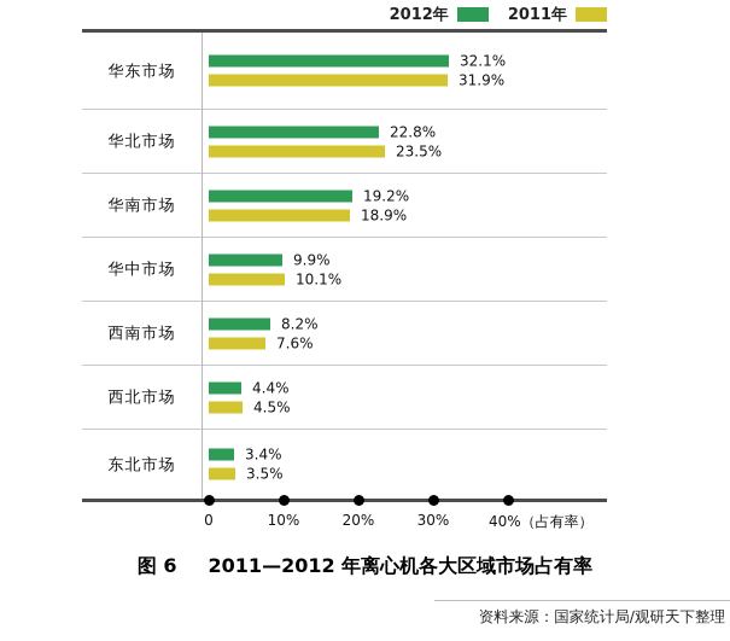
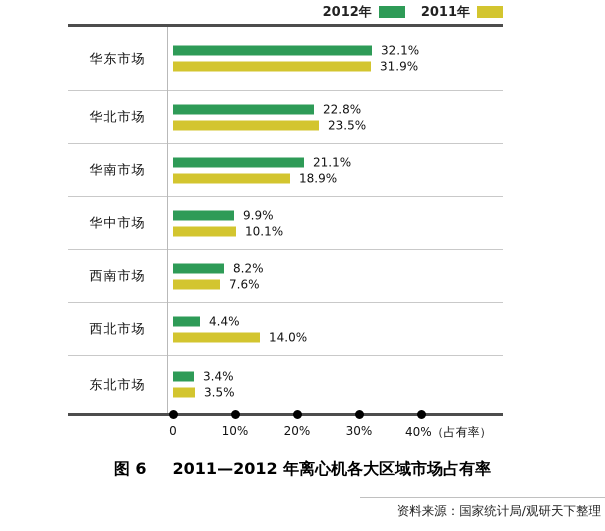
2012年/华南市场: 19.2% -> 21.1%
2011年/西北市场: 4.5% -> 14.0%
